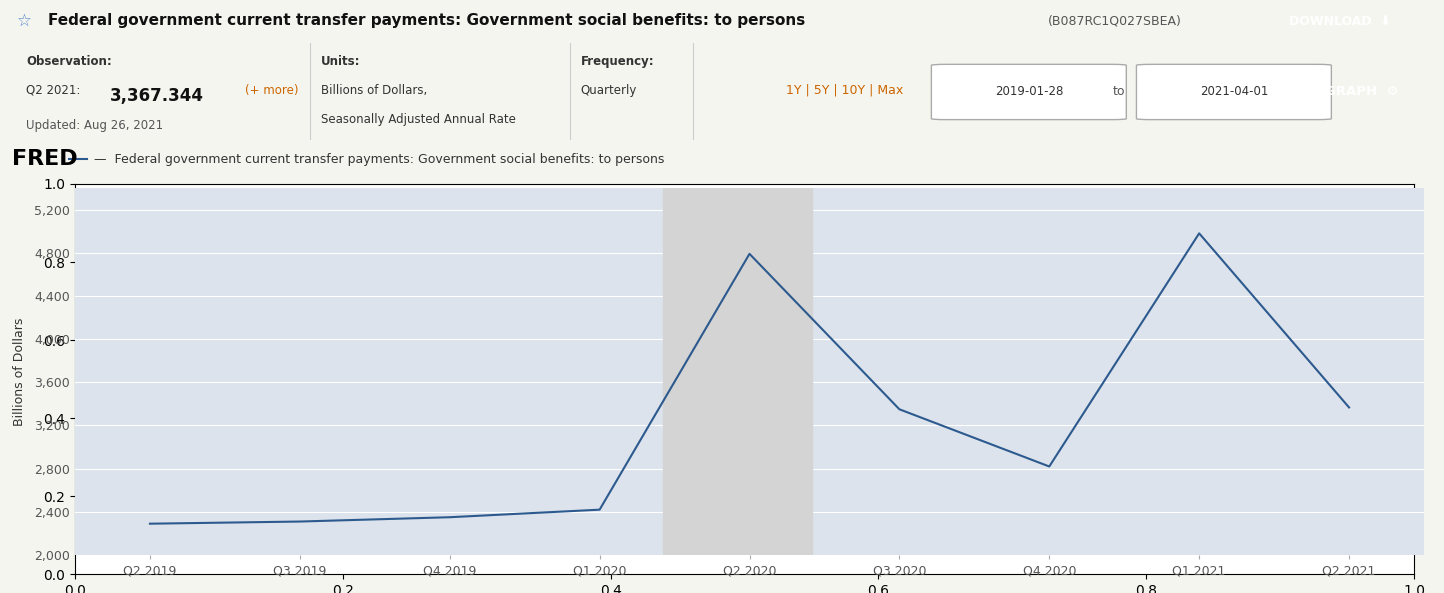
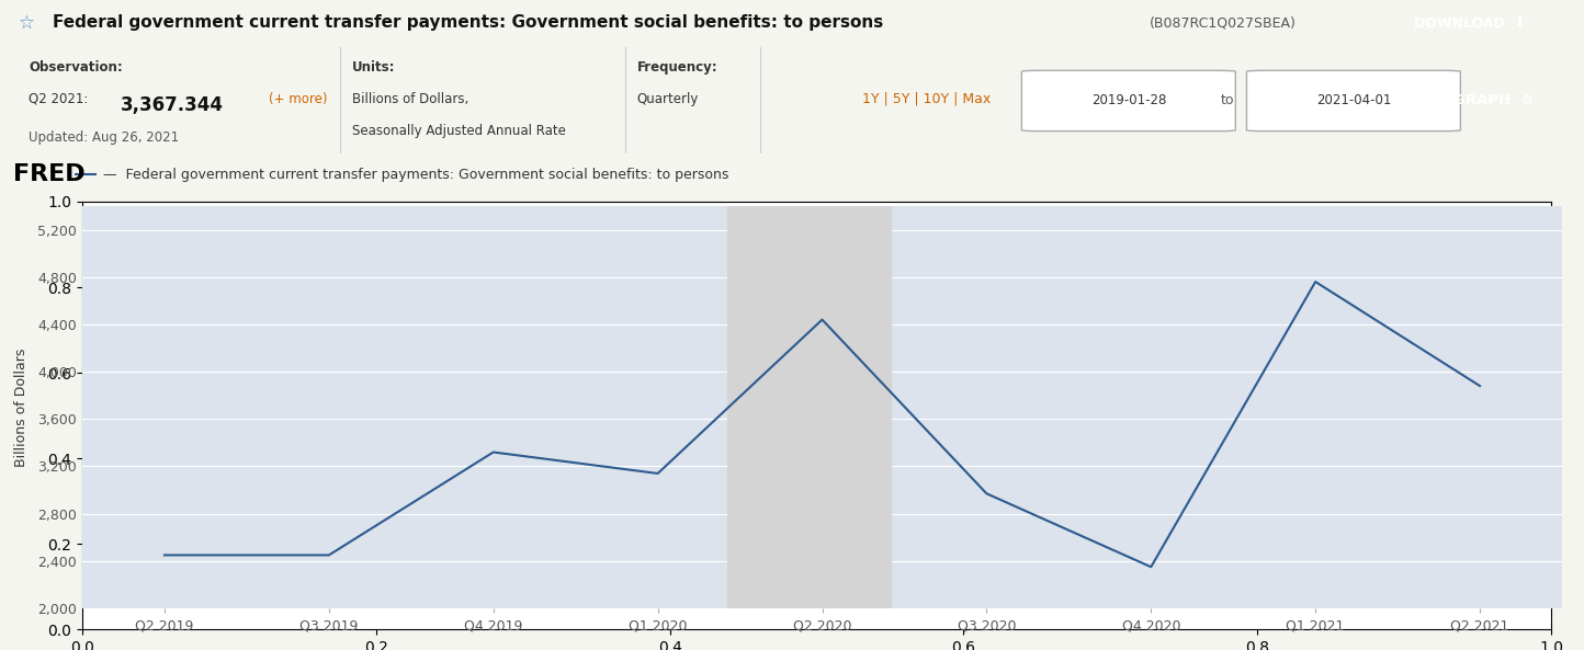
Q2 2019: 2,290 -> 2,450
Q3 2019: 2,310 -> 2,450
Q4 2019: 2,350 -> 3,320
Q1 2020: 2,420 -> 3,140
Q2 2020: 4,790 -> 4,440
Q3 2020: 3,350 -> 2,970
Q4 2020: 2,820 -> 2,350
Q1 2021: 4,980 -> 4,760
Q2 2021: 3,370 -> 3,880
